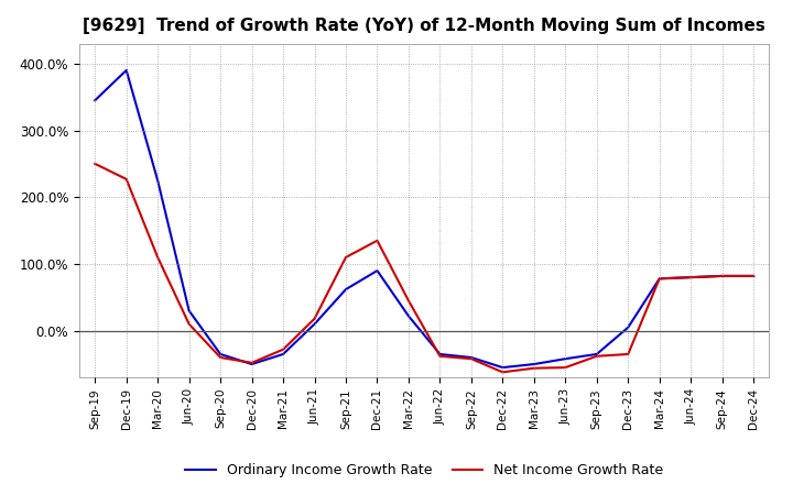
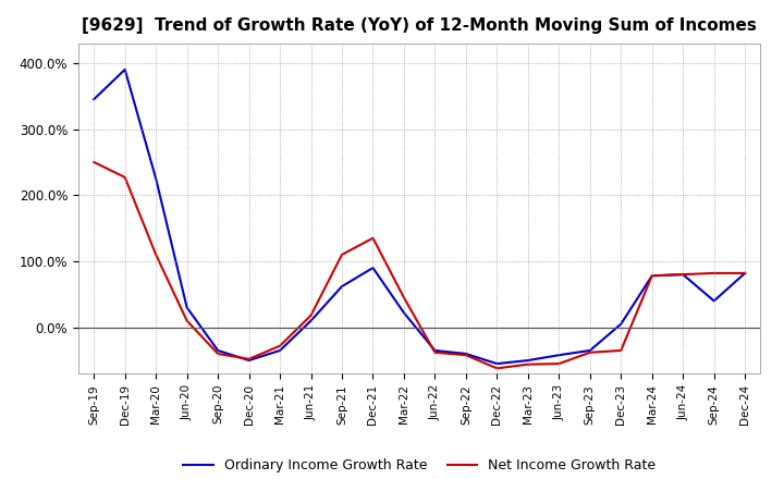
Ordinary Income Growth Rate/Sep-24: 82% -> 40%
